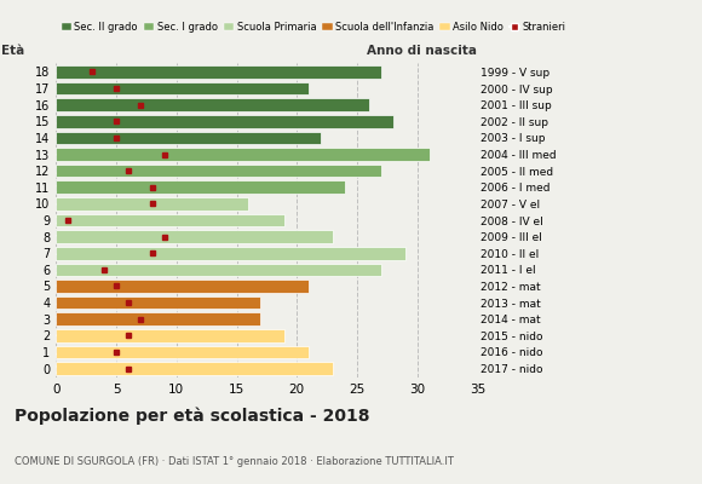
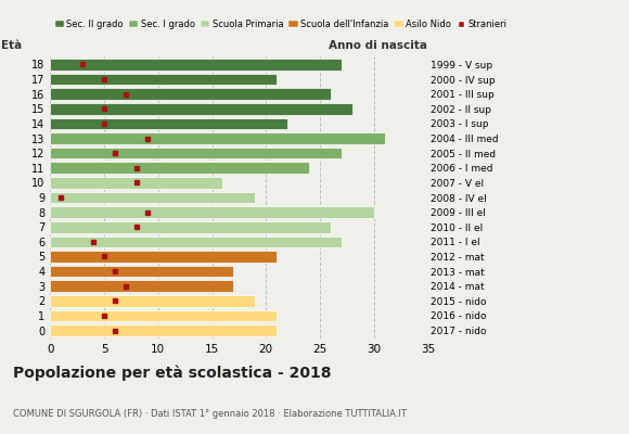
8: 23 -> 30
7: 29 -> 26
0: 23 -> 21
